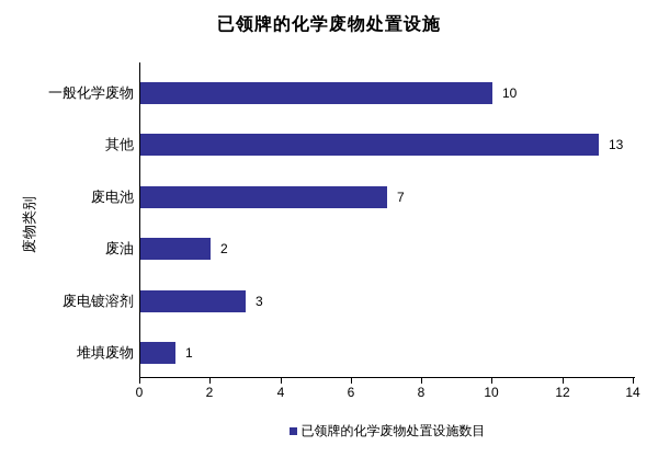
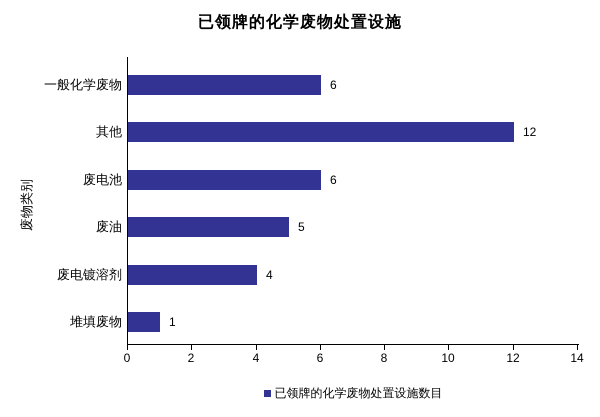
一般化学废物: 10 -> 6
其他: 13 -> 12
废电池: 7 -> 6
废油: 2 -> 5
废电镀溶剂: 3 -> 4
